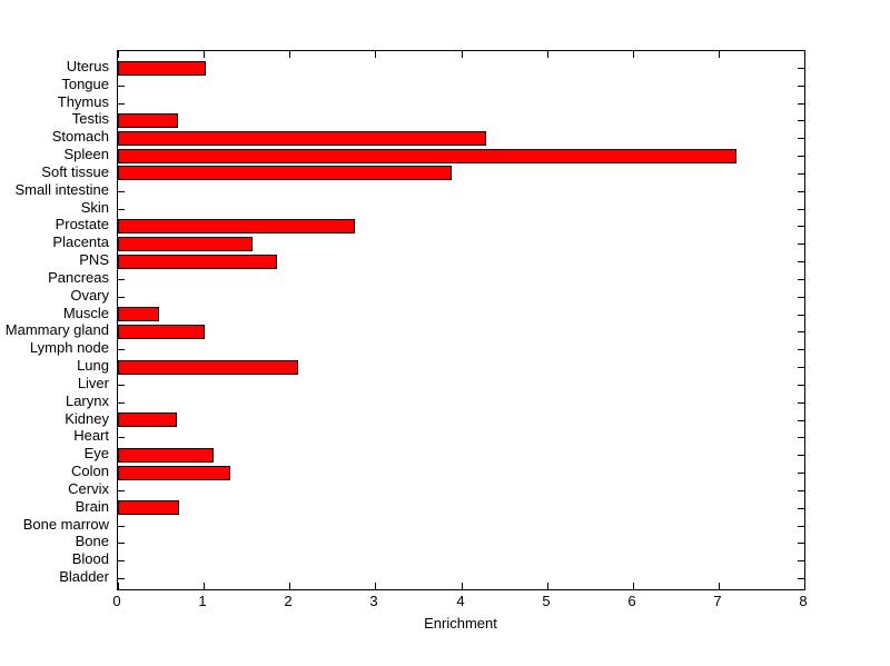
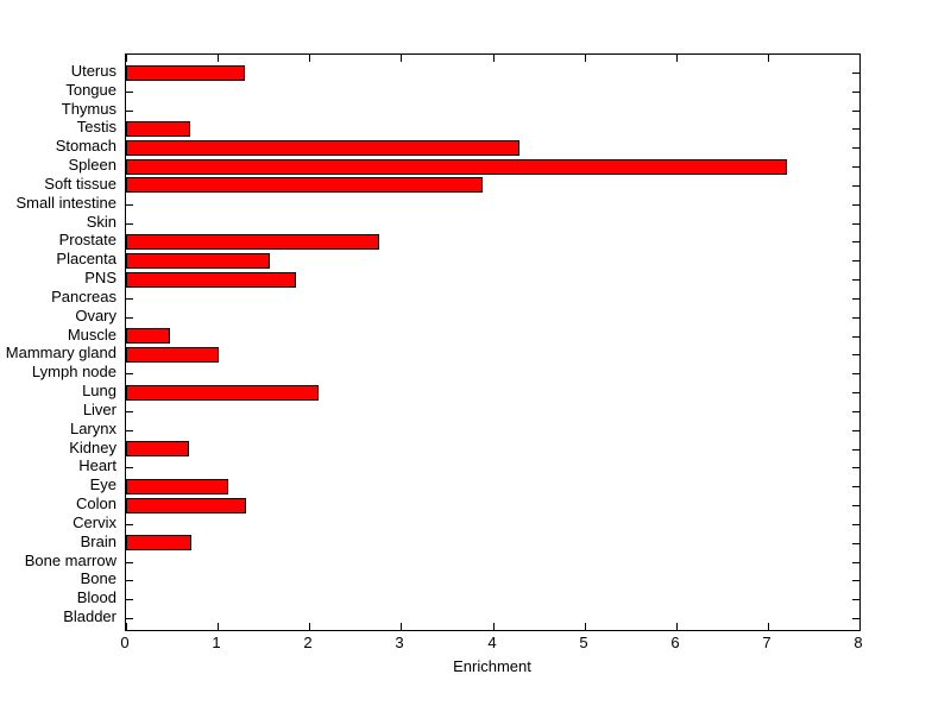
Uterus: 1.0 -> 1.3
